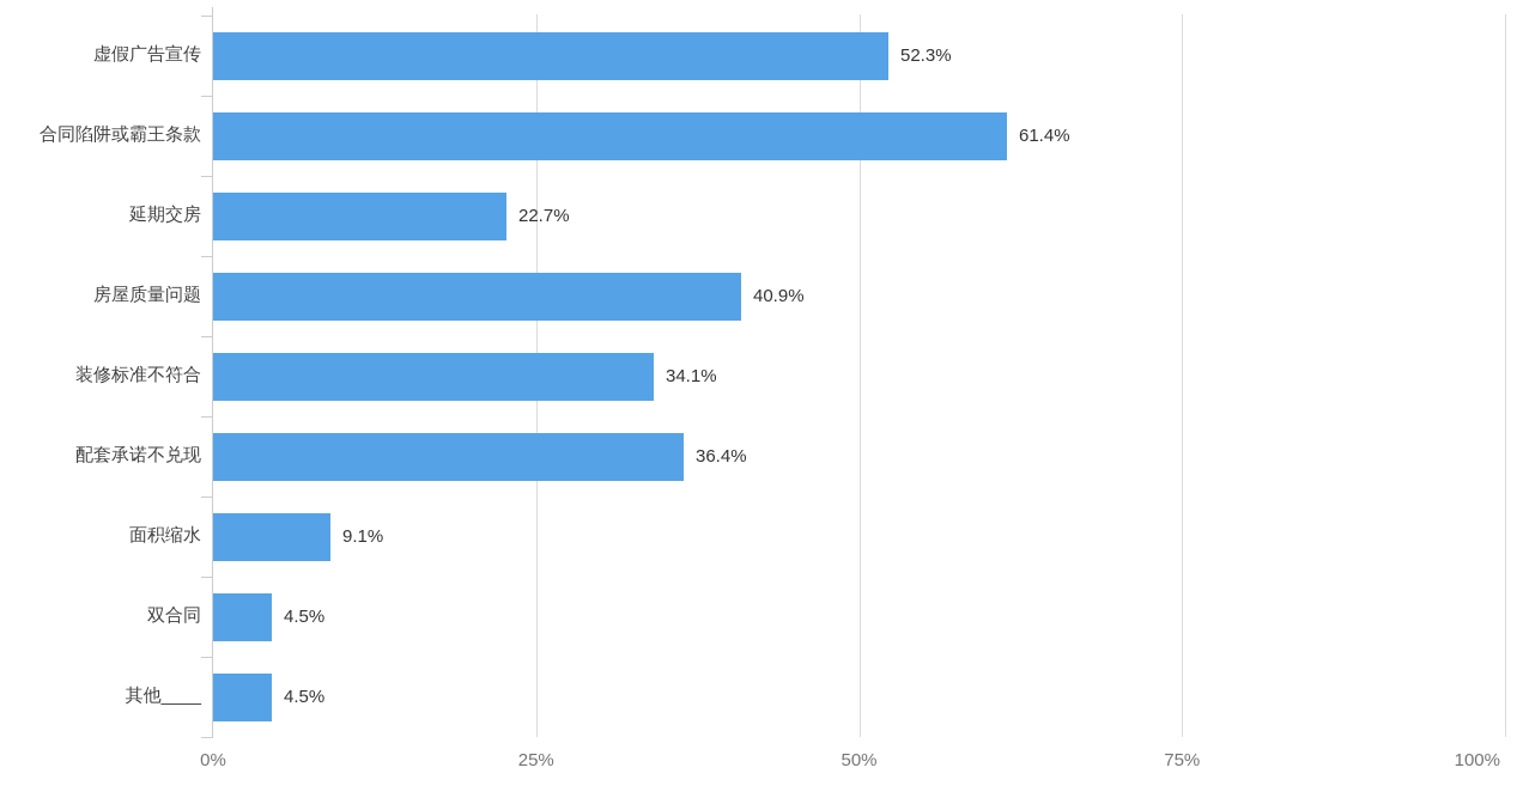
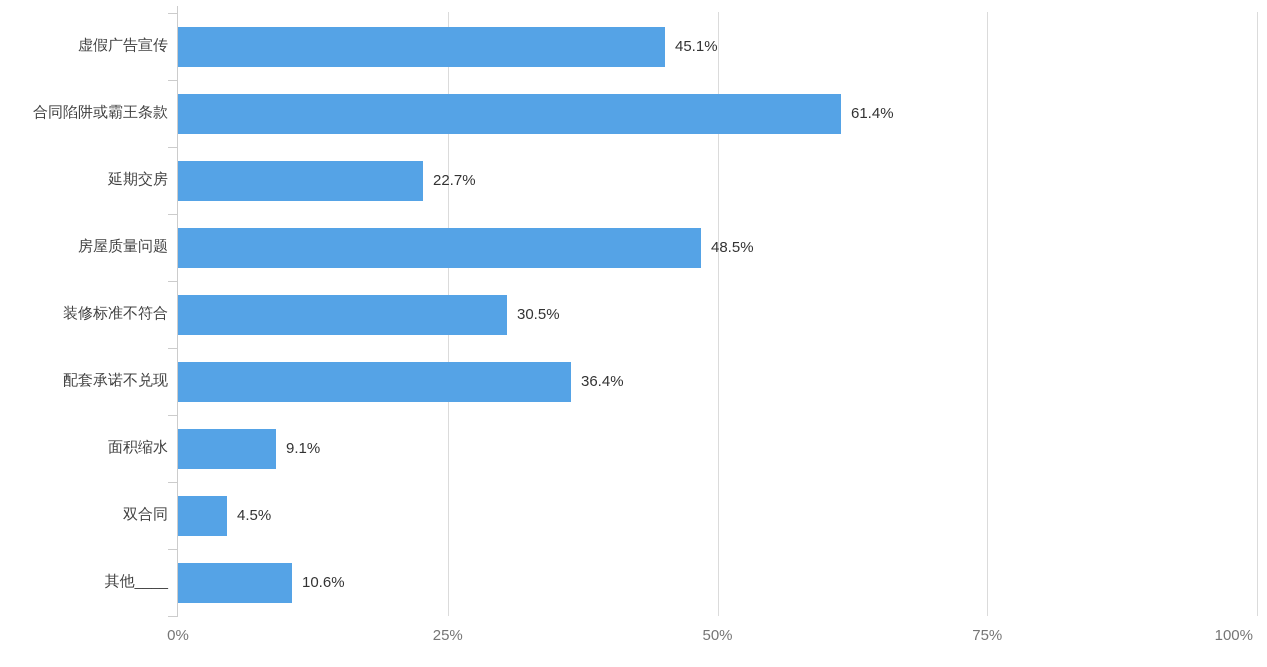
虚假广告宣传: 52.3% -> 45.1%
房屋质量问题: 40.9% -> 48.5%
装修标准不符合: 34.1% -> 30.5%
其他____: 4.5% -> 10.6%
